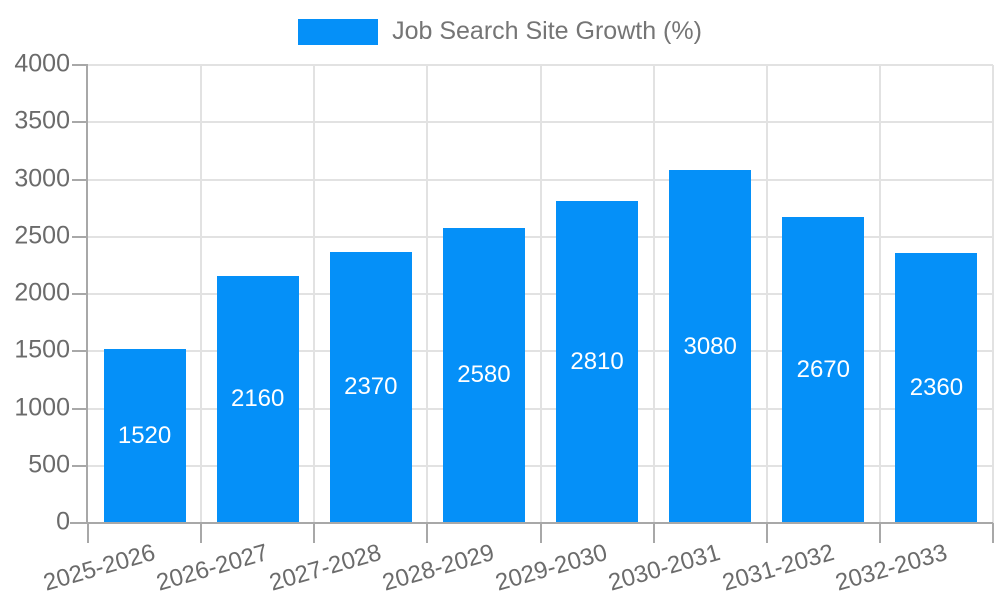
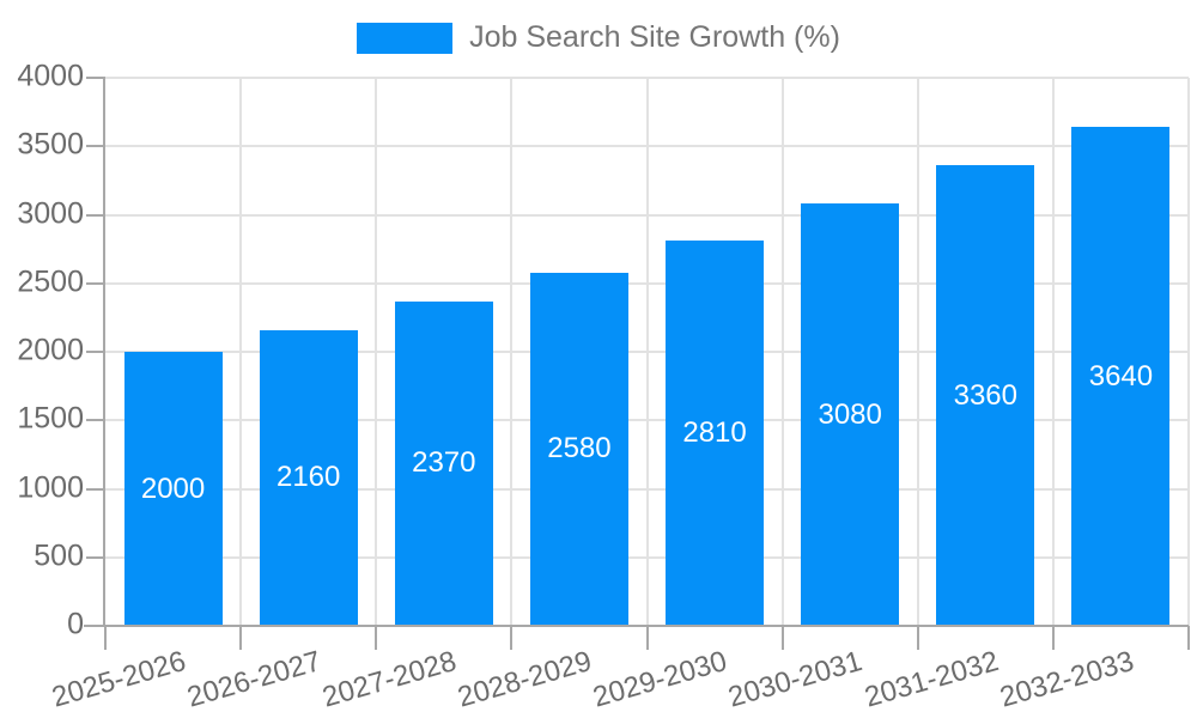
2025-2026: 1520 -> 2000
2031-2032: 2670 -> 3360
2032-2033: 2360 -> 3640
